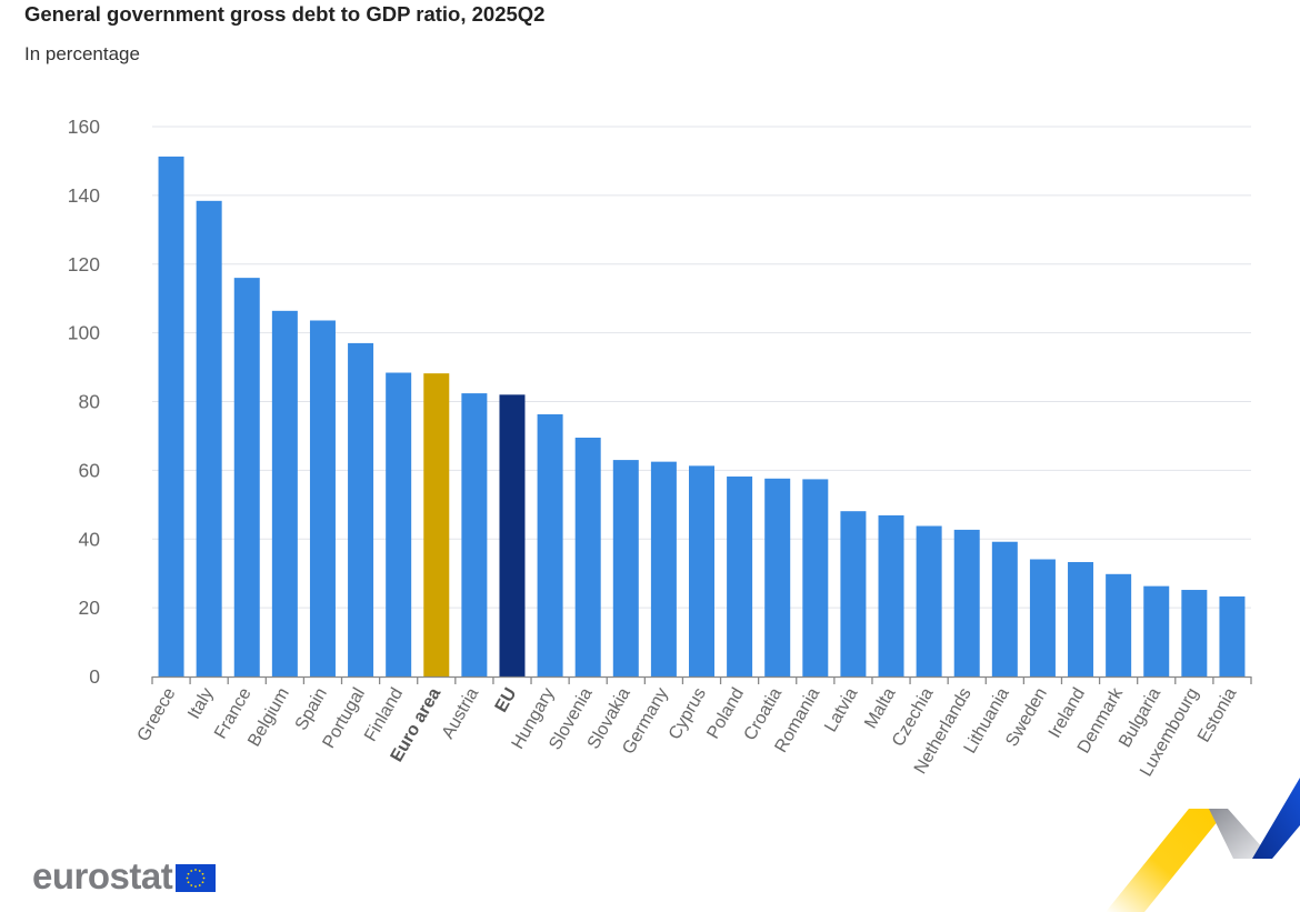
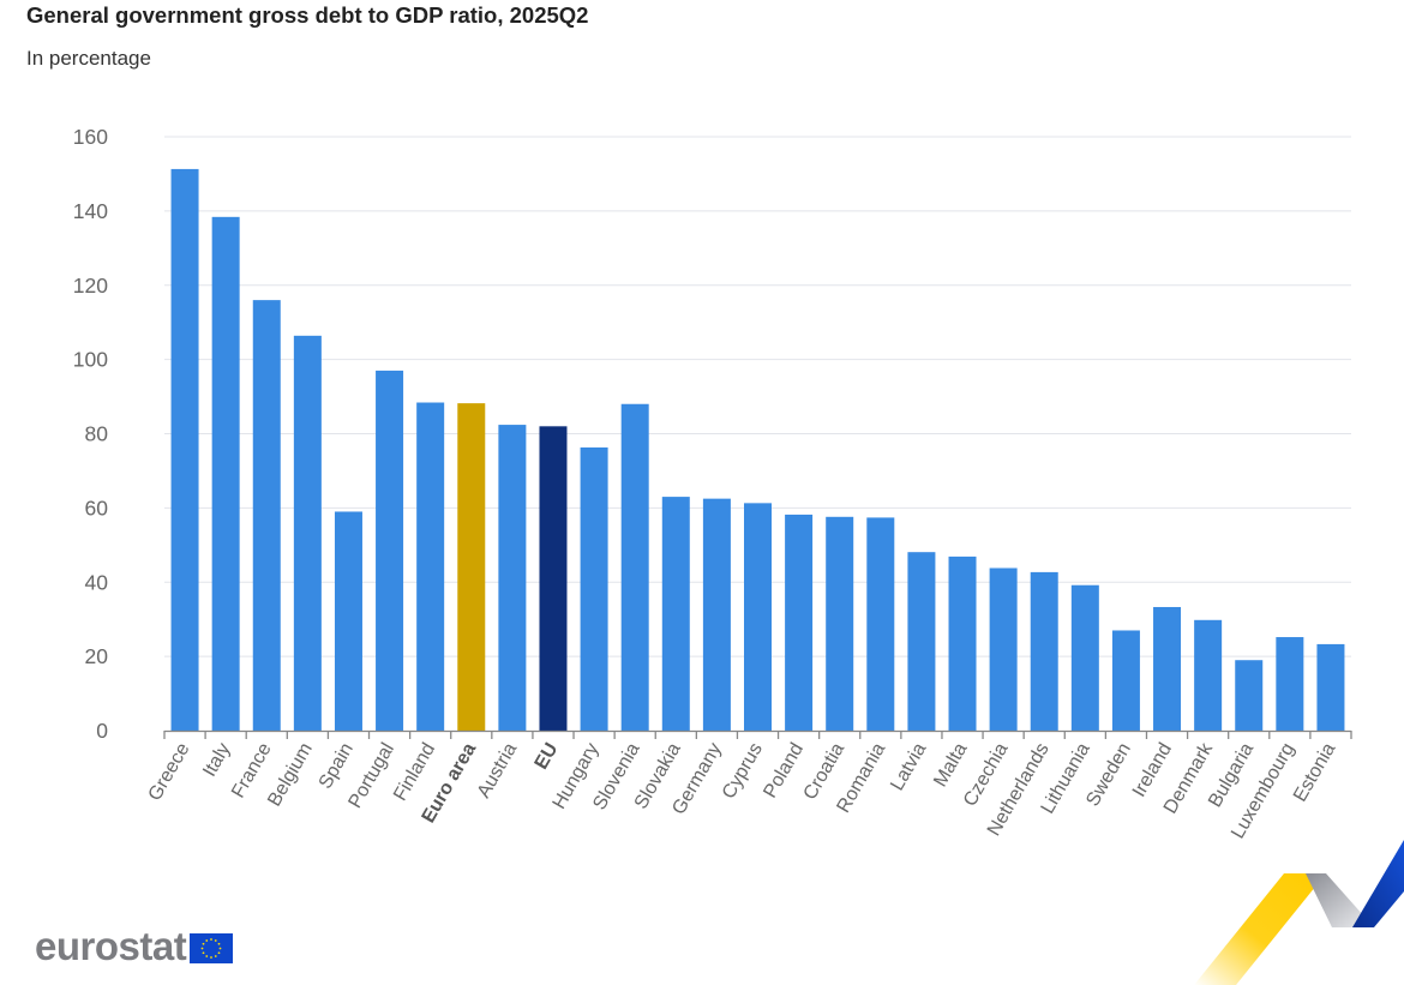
Spain: 104 -> 59
Slovenia: 70 -> 88
Sweden: 34 -> 27
Bulgaria: 26 -> 19
